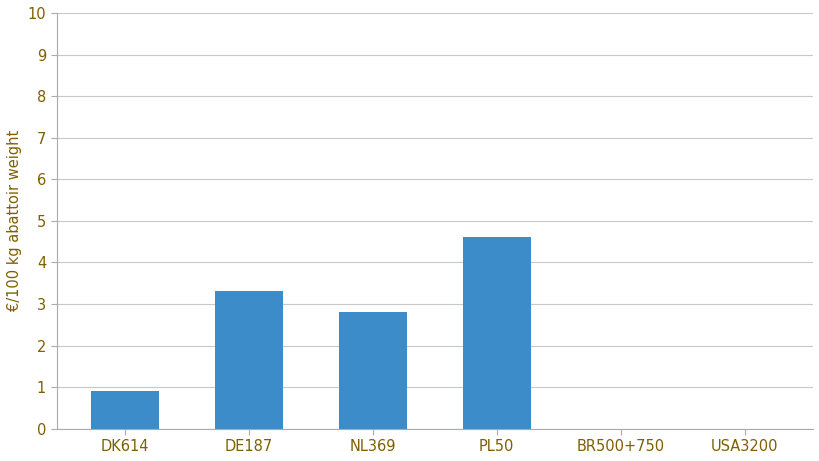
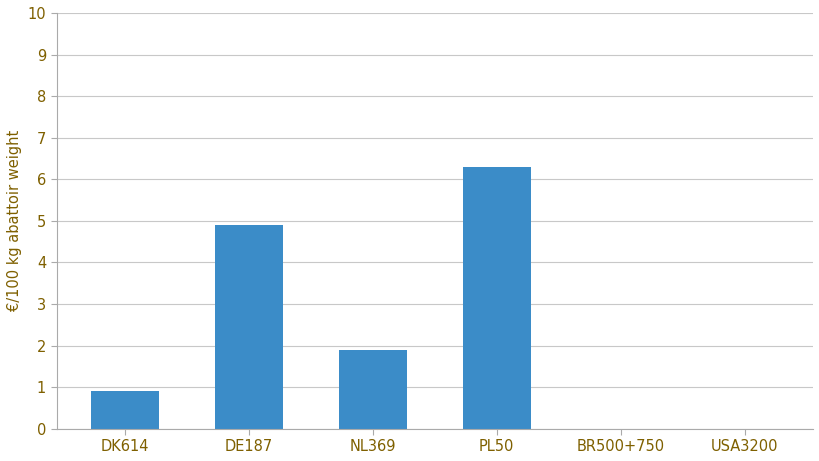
DE187: 3.3 -> 4.9
NL369: 2.8 -> 1.9
PL50: 4.6 -> 6.3
